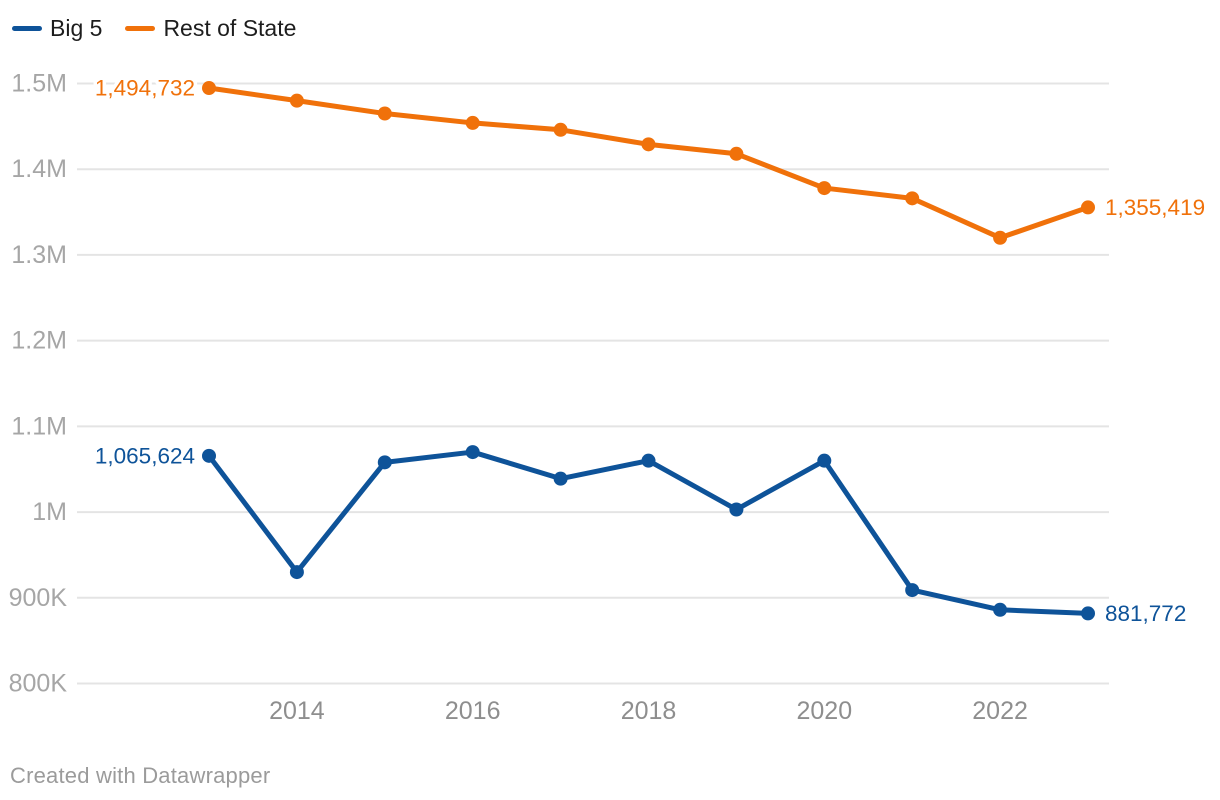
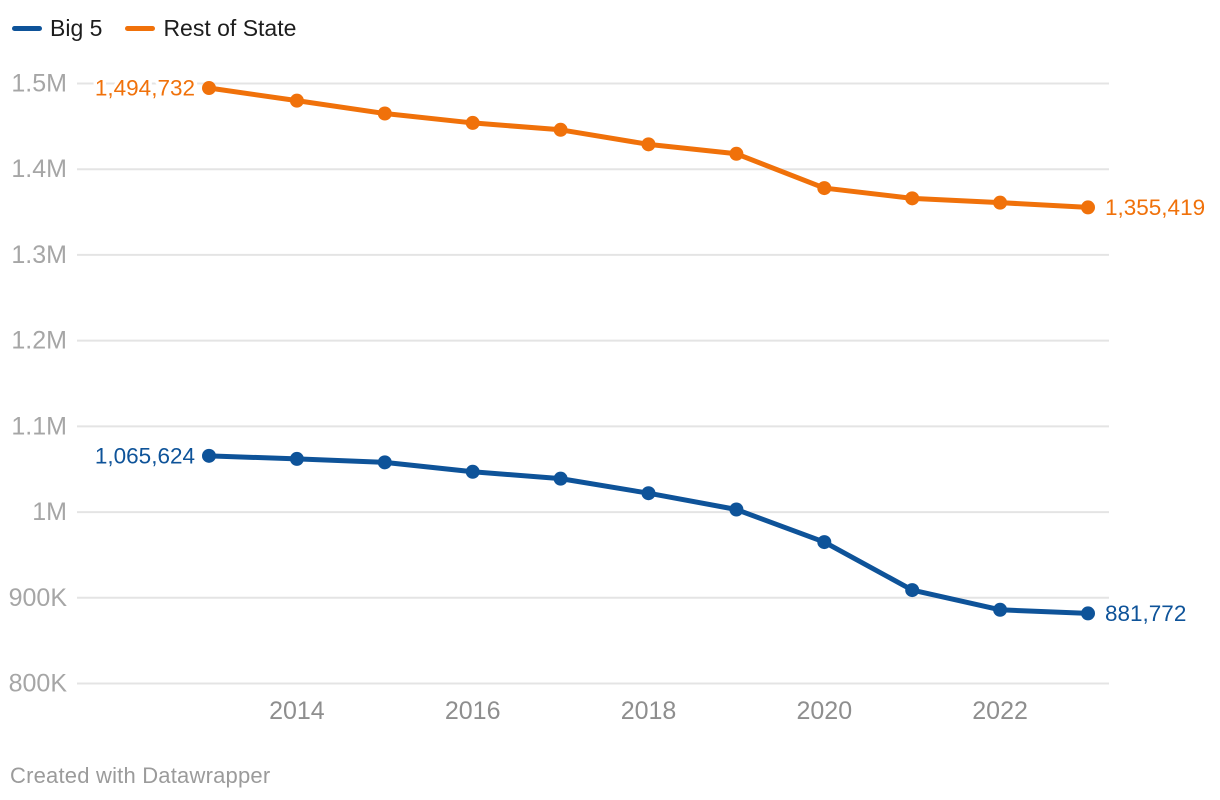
Big 5/2014: 0.93M -> 1.06M
Big 5/2016: 1.07M -> 1.05M
Big 5/2018: 1.06M -> 1.02M
Big 5/2020: 1.06M -> 0.96M
Rest of State/2022: 1.32M -> 1.36M
